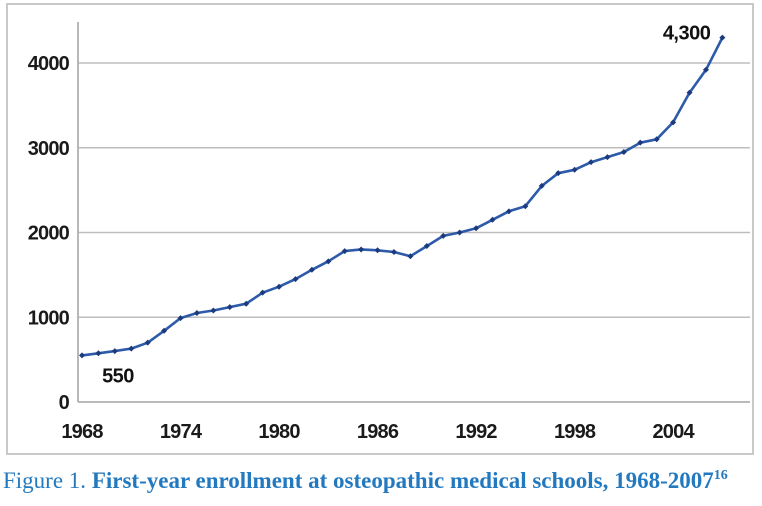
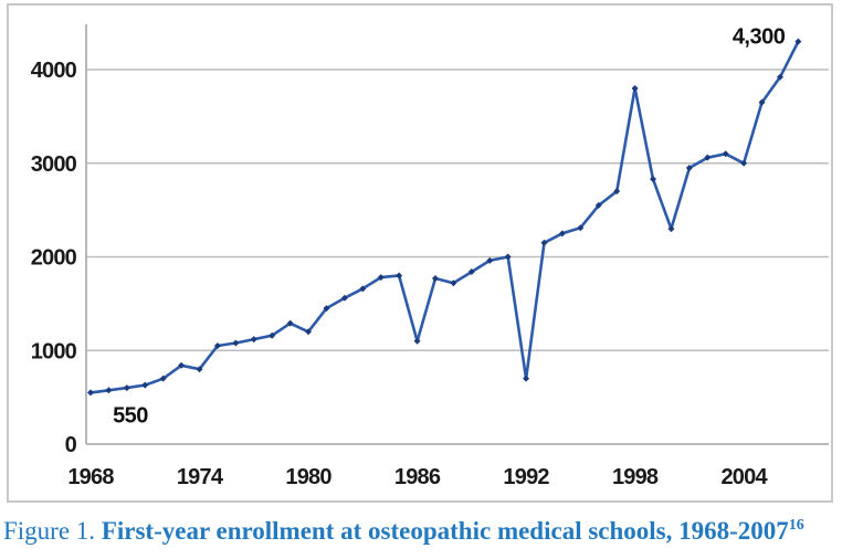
1974: 1000 -> 800
1980: 1400 -> 1200
1986: 1800 -> 1100
1992: 2000 -> 700
1998: 2700 -> 3800
2000: 2900 -> 2300
2004: 3300 -> 3000
